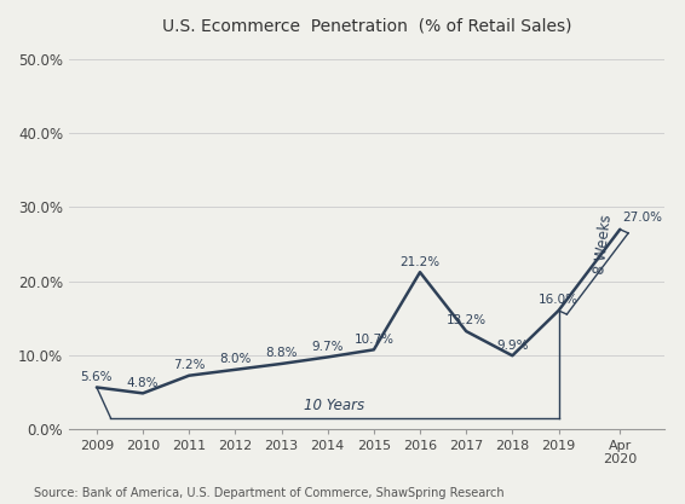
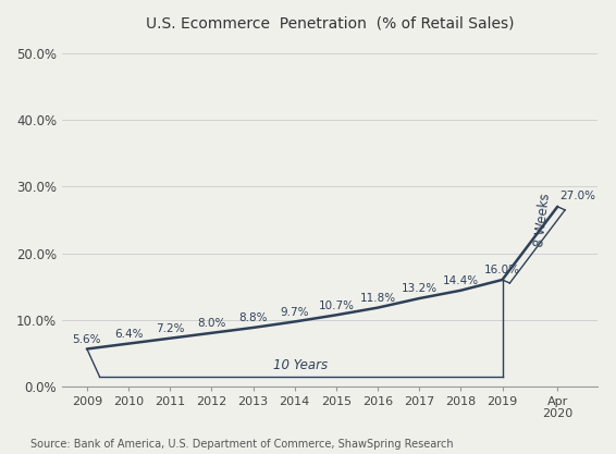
2010: 4.8% -> 6.4%
2016: 21.2% -> 11.8%
2018: 9.9% -> 14.4%
